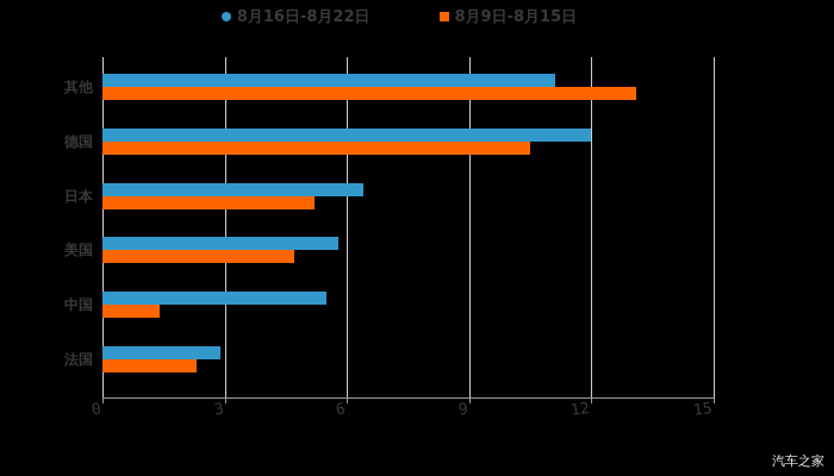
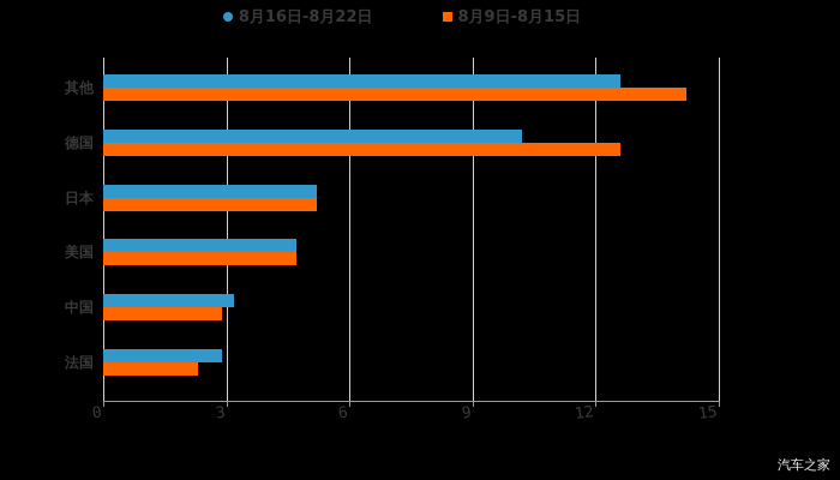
8月16日-8月22日/其他: 11.1 -> 12.6
8月9日-8月15日/其他: 13.1 -> 14.2
8月16日-8月22日/德国: 12.0 -> 10.2
8月9日-8月15日/德国: 10.5 -> 12.6
8月16日-8月22日/日本: 6.4 -> 5.2
8月16日-8月22日/美国: 5.8 -> 4.7
8月16日-8月22日/中国: 5.5 -> 3.2
8月9日-8月15日/中国: 1.4 -> 2.9
